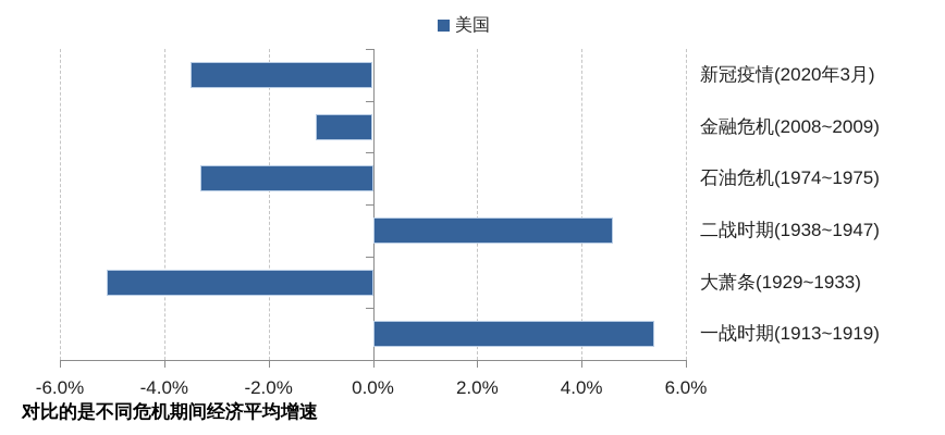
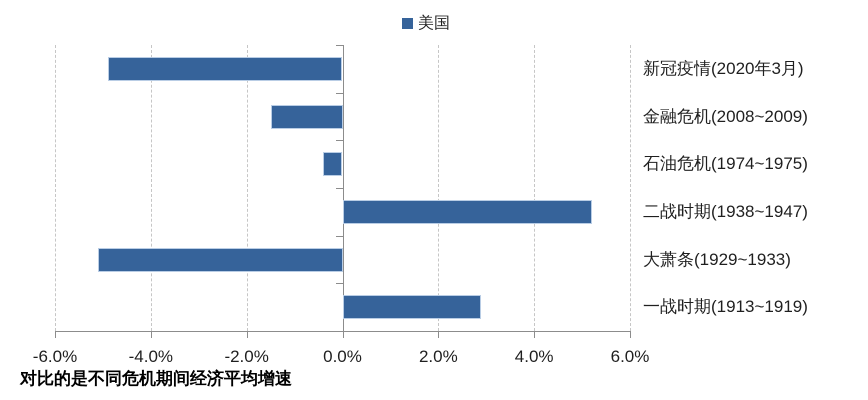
新冠疫情(2020年3月): -3.5% -> -4.9%
金融危机(2008~2009): -1.1% -> -1.5%
石油危机(1974~1975): -3.3% -> -0.4%
二战时期(1938~1947): 4.6% -> 5.2%
一战时期(1913~1919): 5.4% -> 2.9%
